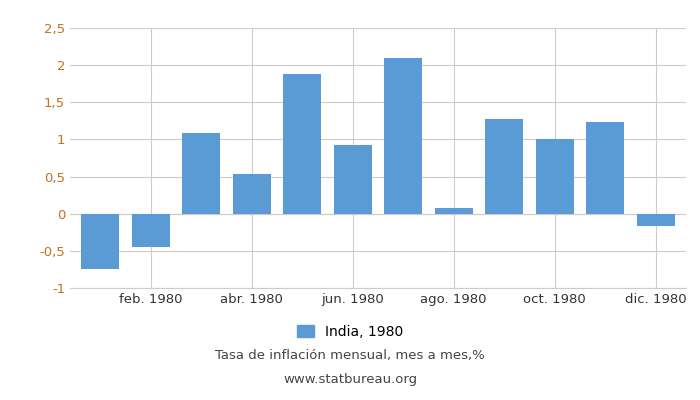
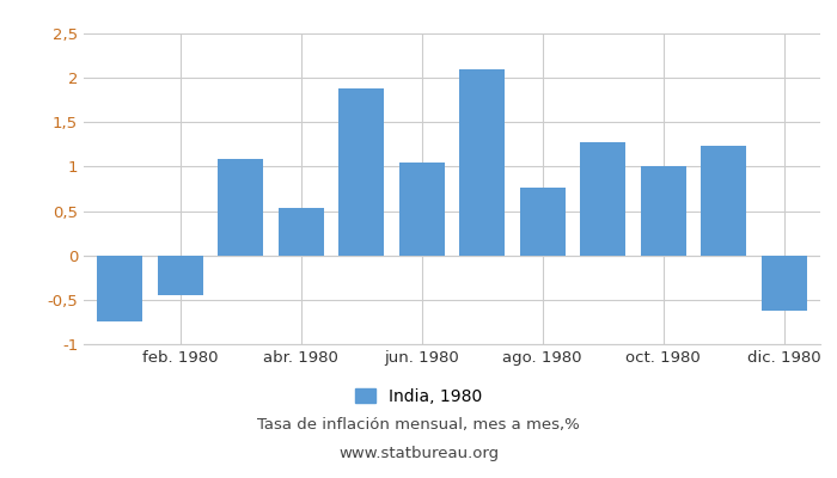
jun. 1980: 0,92 -> 1,05
ago. 1980: 0,08 -> 0,77
dic. 1980: -0,16 -> -0,62
